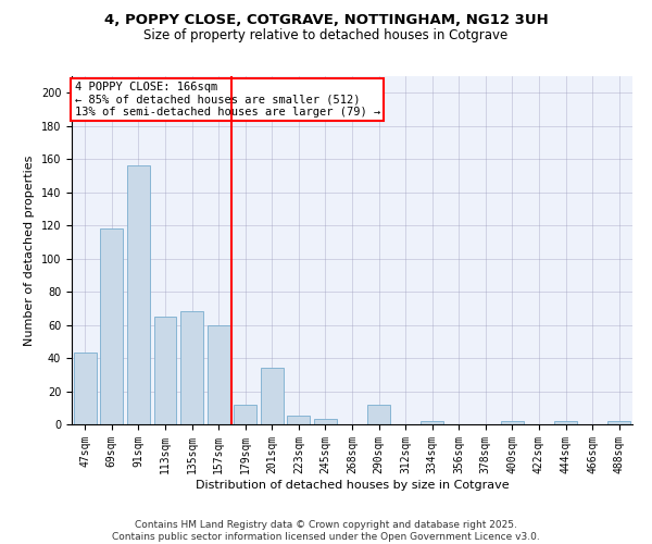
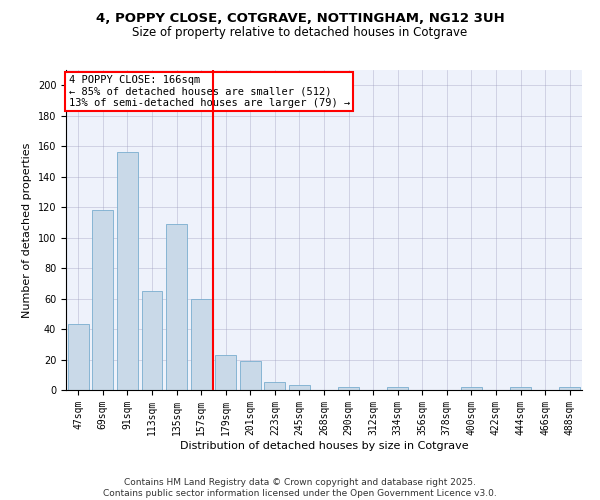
135sqm: 68 -> 109
179sqm: 12 -> 23
201sqm: 34 -> 19
290sqm: 12 -> 2
